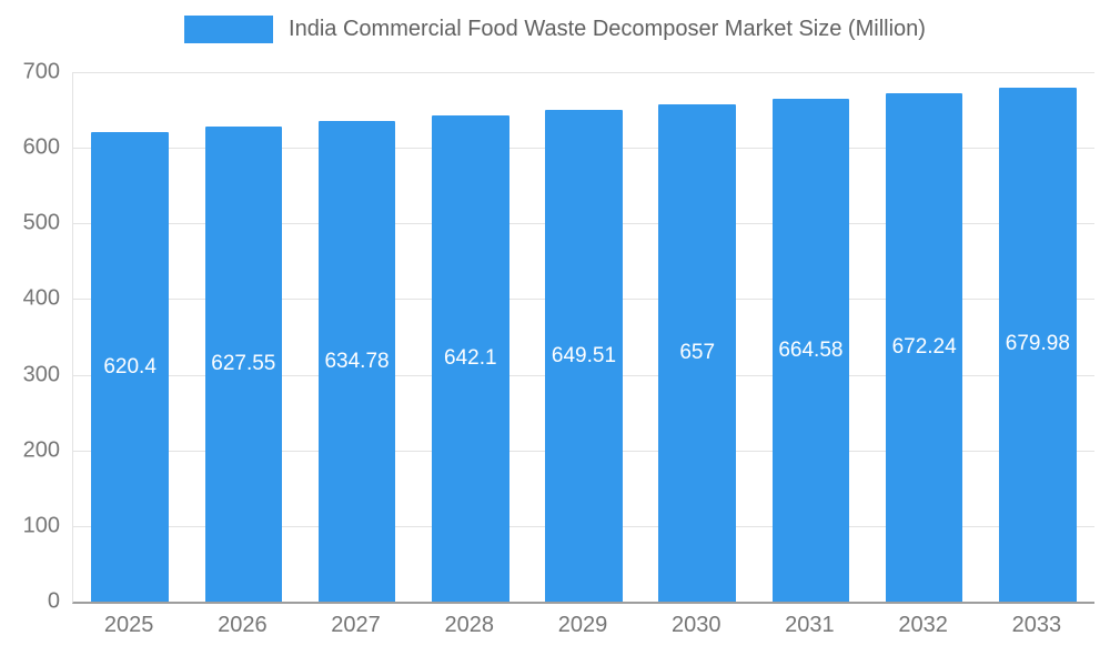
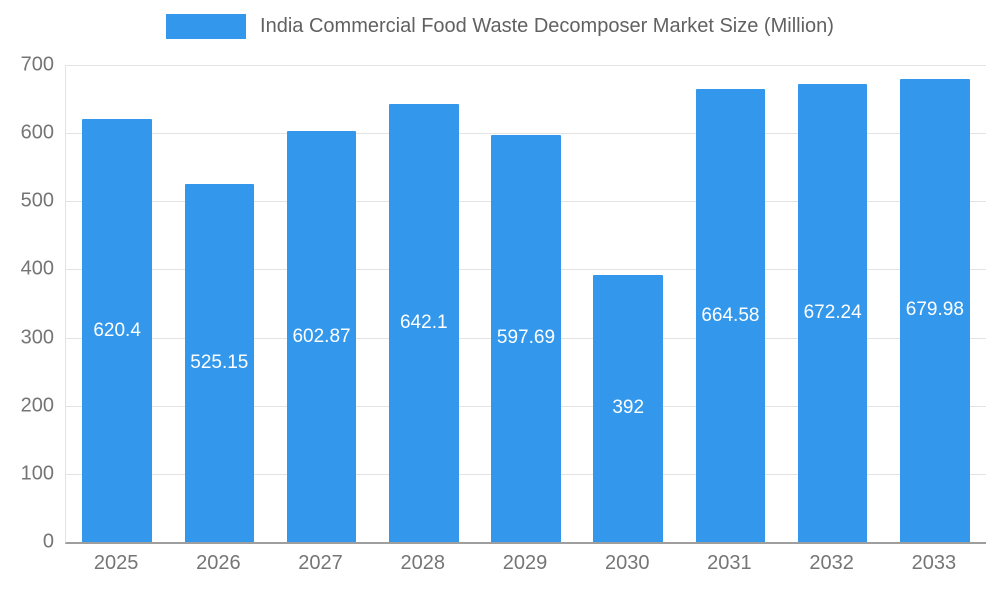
2026: 627.55 -> 525.15
2027: 634.78 -> 602.87
2029: 649.51 -> 597.69
2030: 657 -> 392
